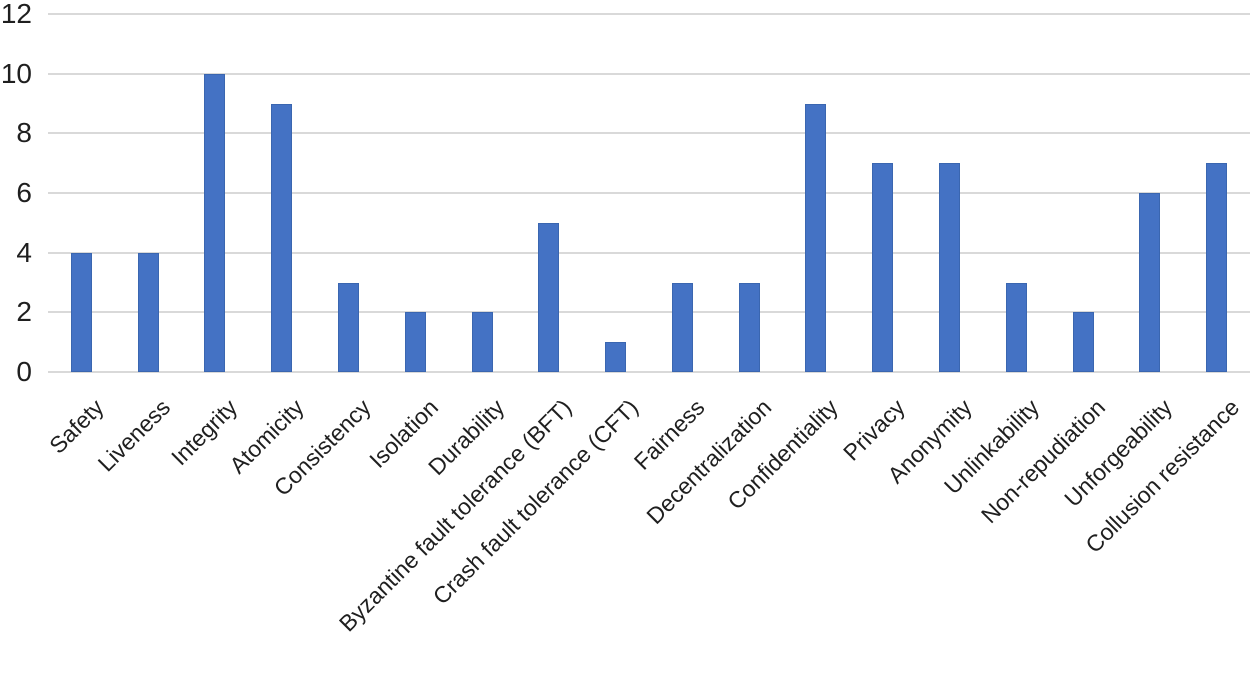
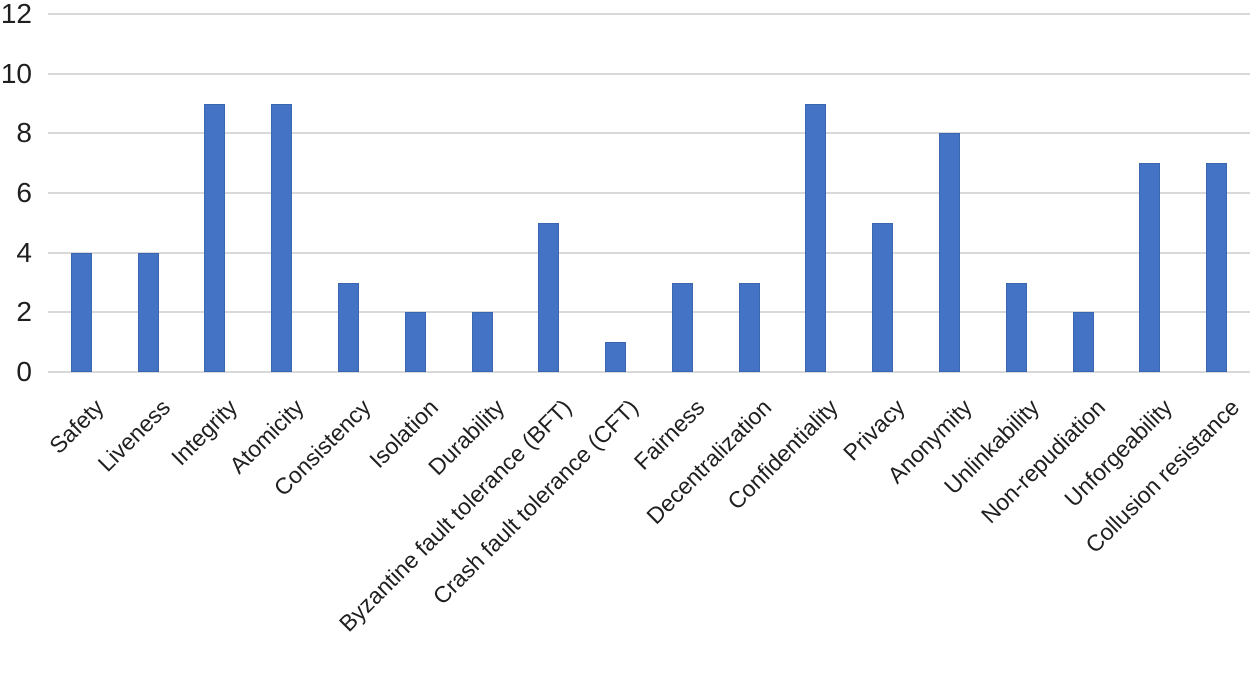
Integrity: 10 -> 9
Privacy: 7 -> 5
Anonymity: 7 -> 8
Unforgeability: 6 -> 7
